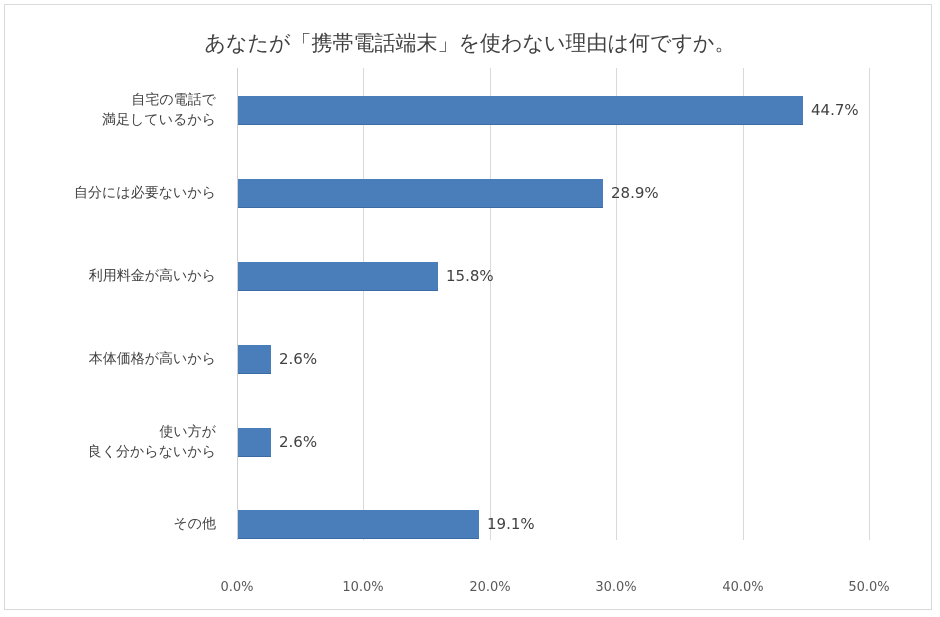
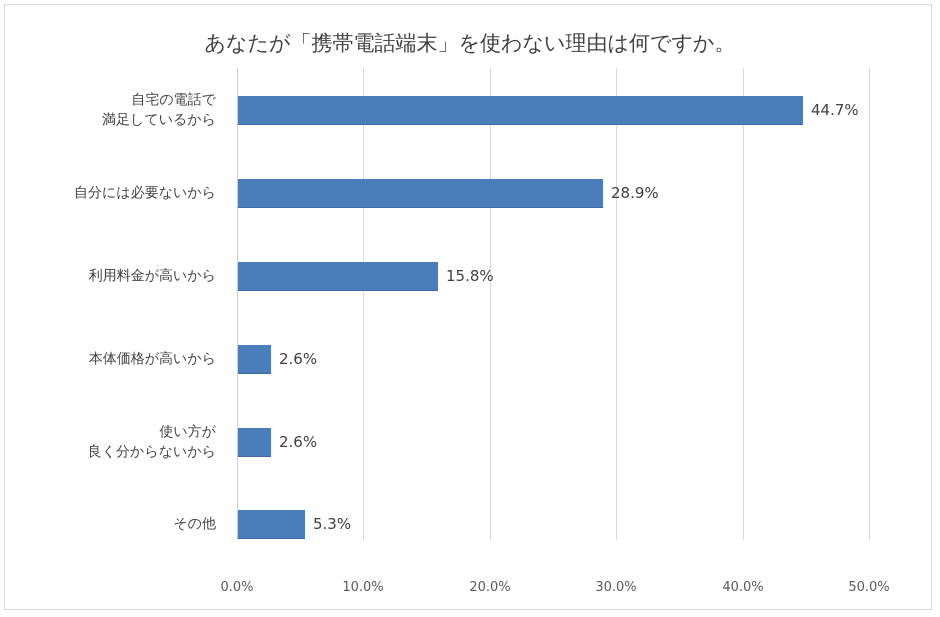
その他: 19.1% -> 5.3%
